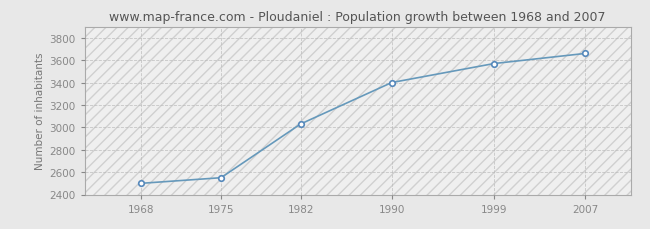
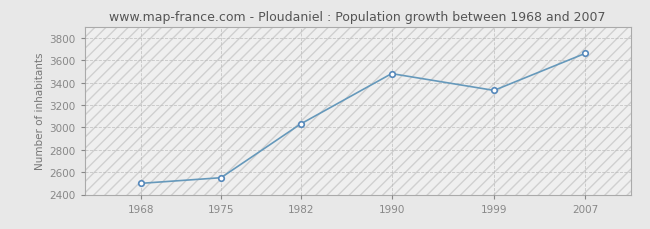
1990: 3400 -> 3480
1999: 3570 -> 3330
